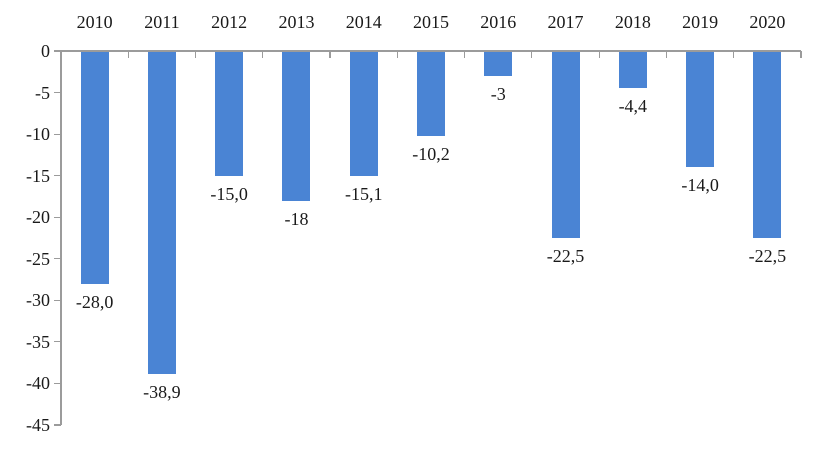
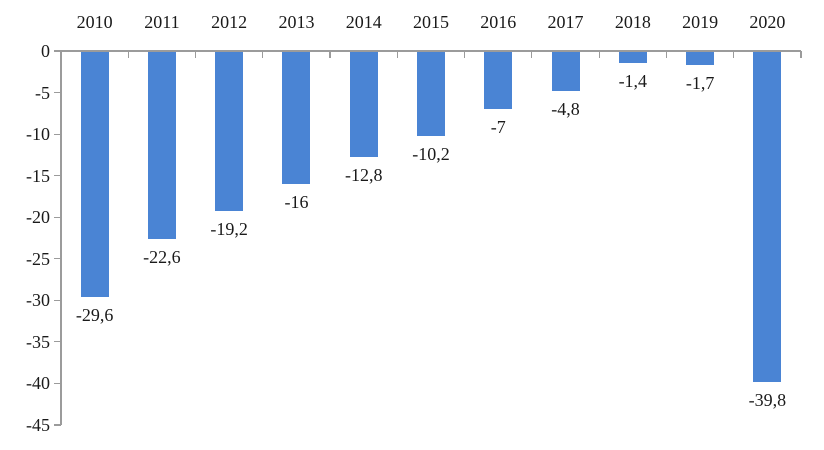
2010: -28,0 -> -29,6
2011: -38,9 -> -22,6
2012: -15,0 -> -19,2
2013: -18 -> -16
2014: -15,1 -> -12,8
2016: -3 -> -7
2017: -22,5 -> -4,8
2018: -4,4 -> -1,4
2019: -14,0 -> -1,7
2020: -22,5 -> -39,8
